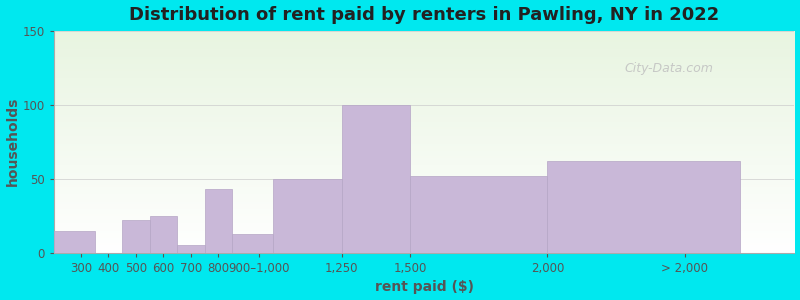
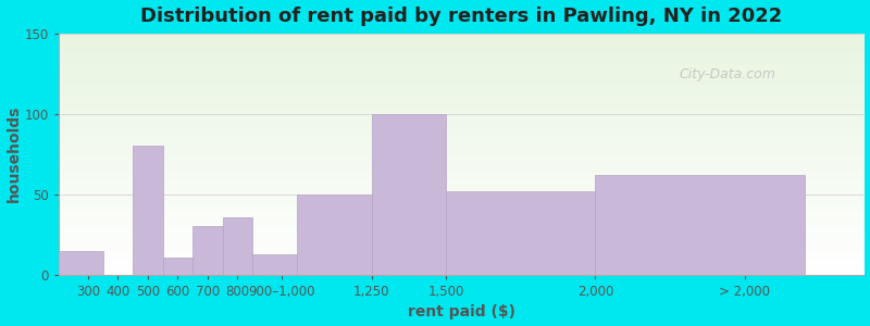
500: 22 -> 80
600: 25 -> 11
700: 5 -> 30
800: 43 -> 36
